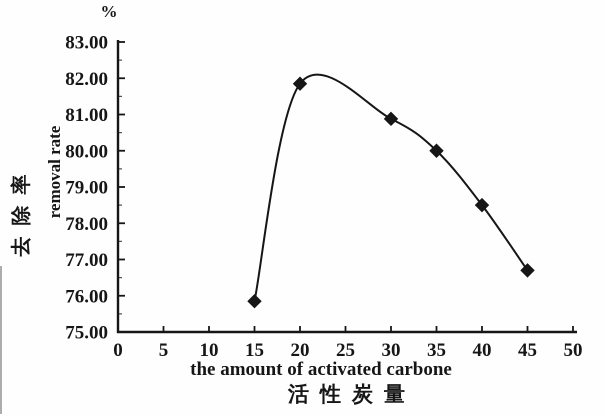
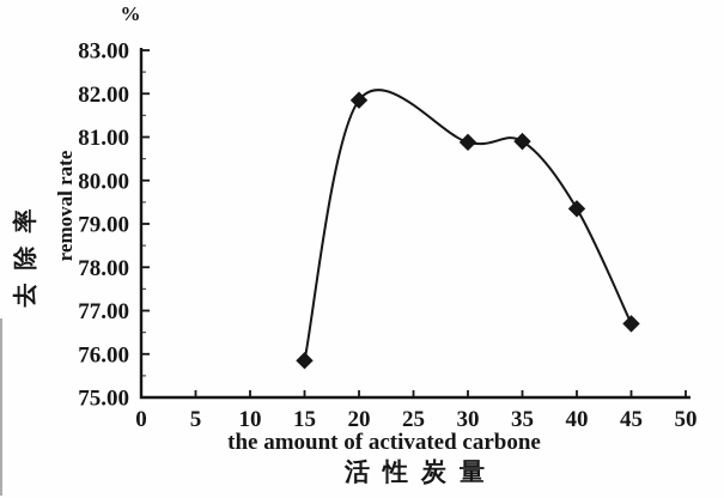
35: 80.0 -> 80.9
40: 78.5 -> 79.3
